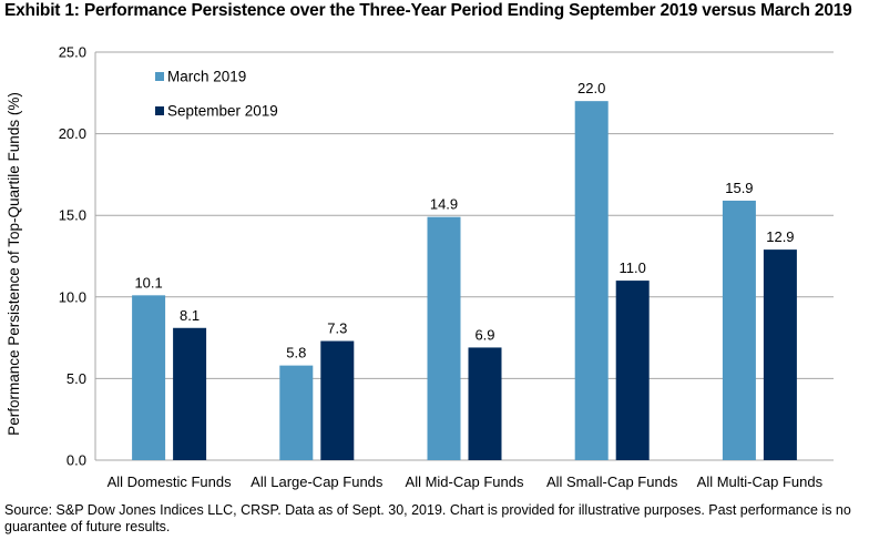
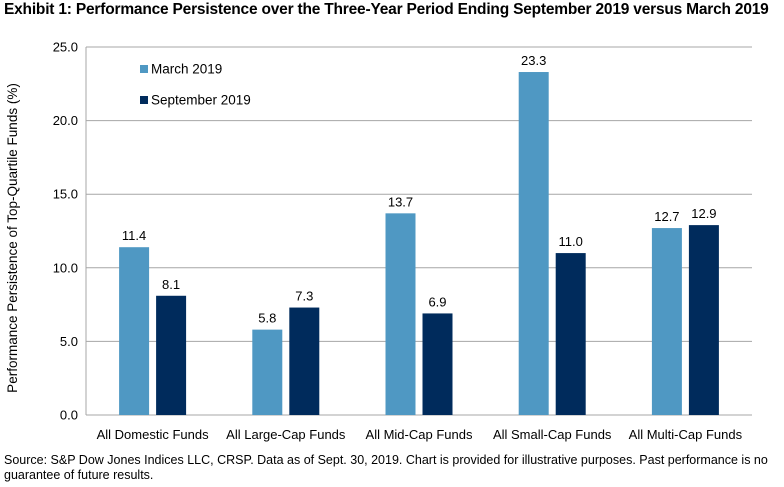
March 2019/All Domestic Funds: 10.1 -> 11.4
March 2019/All Mid-Cap Funds: 14.9 -> 13.7
March 2019/All Small-Cap Funds: 22.0 -> 23.3
March 2019/All Multi-Cap Funds: 15.9 -> 12.7
